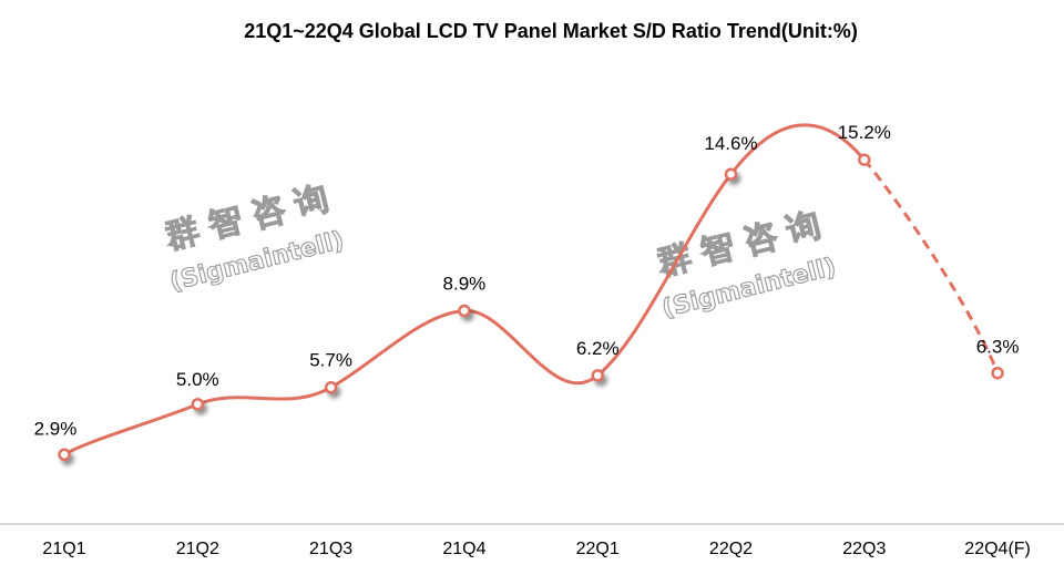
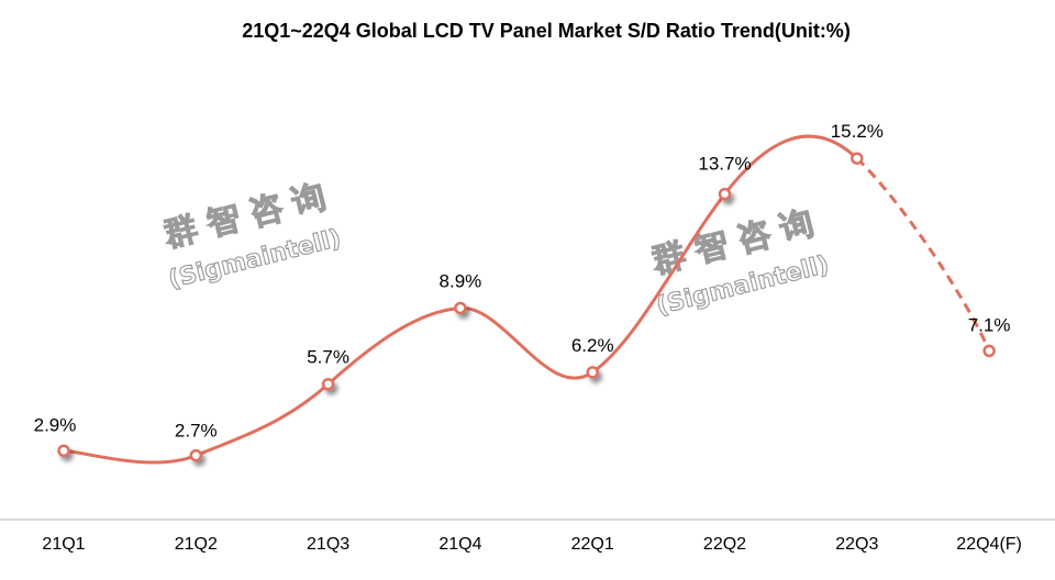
21Q2: 5.0% -> 2.7%
22Q2: 14.6% -> 13.7%
22Q4(F): 6.3% -> 7.1%
